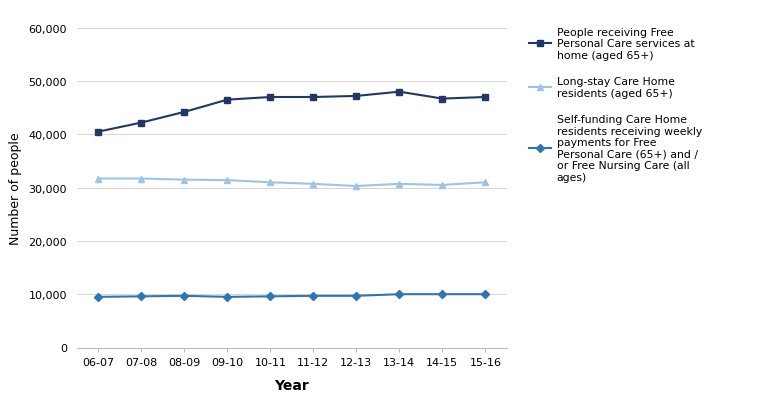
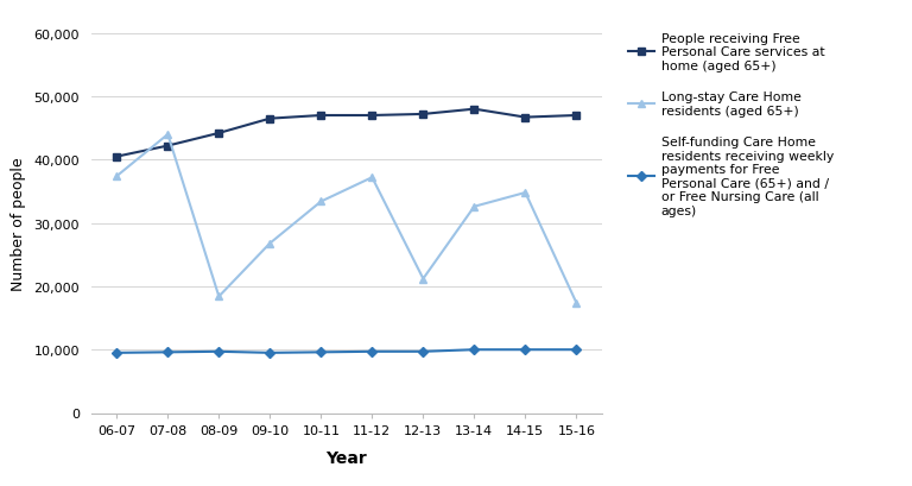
Long-stay Care Home residents (aged 65+)/06-07: 31,700 -> 37,400
Long-stay Care Home residents (aged 65+)/07-08: 31,700 -> 44,000
Long-stay Care Home residents (aged 65+)/08-09: 31,500 -> 18,400
Long-stay Care Home residents (aged 65+)/09-10: 31,400 -> 26,800
Long-stay Care Home residents (aged 65+)/10-11: 31,000 -> 33,400
Long-stay Care Home residents (aged 65+)/11-12: 30,700 -> 37,200
Long-stay Care Home residents (aged 65+)/12-13: 30,300 -> 21,200
Long-stay Care Home residents (aged 65+)/13-14: 30,700 -> 32,600
Long-stay Care Home residents (aged 65+)/14-15: 30,500 -> 34,800
Long-stay Care Home residents (aged 65+)/15-16: 31,000 -> 17,400
